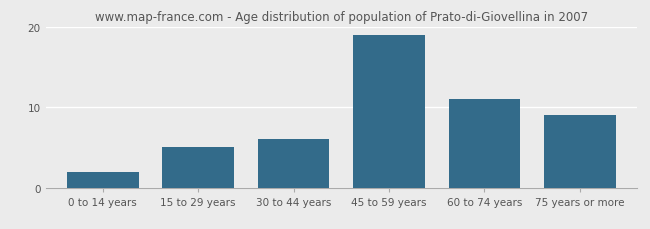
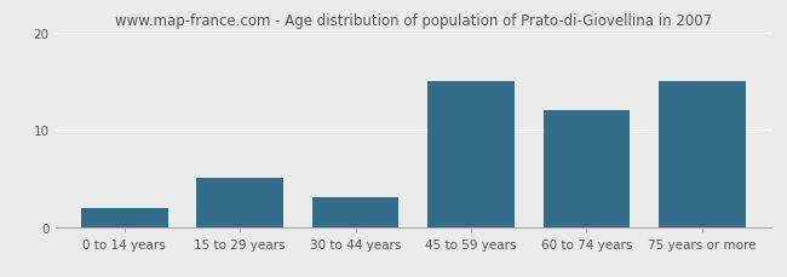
30 to 44 years: 6 -> 3
45 to 59 years: 19 -> 15
60 to 74 years: 11 -> 12
75 years or more: 9 -> 15
